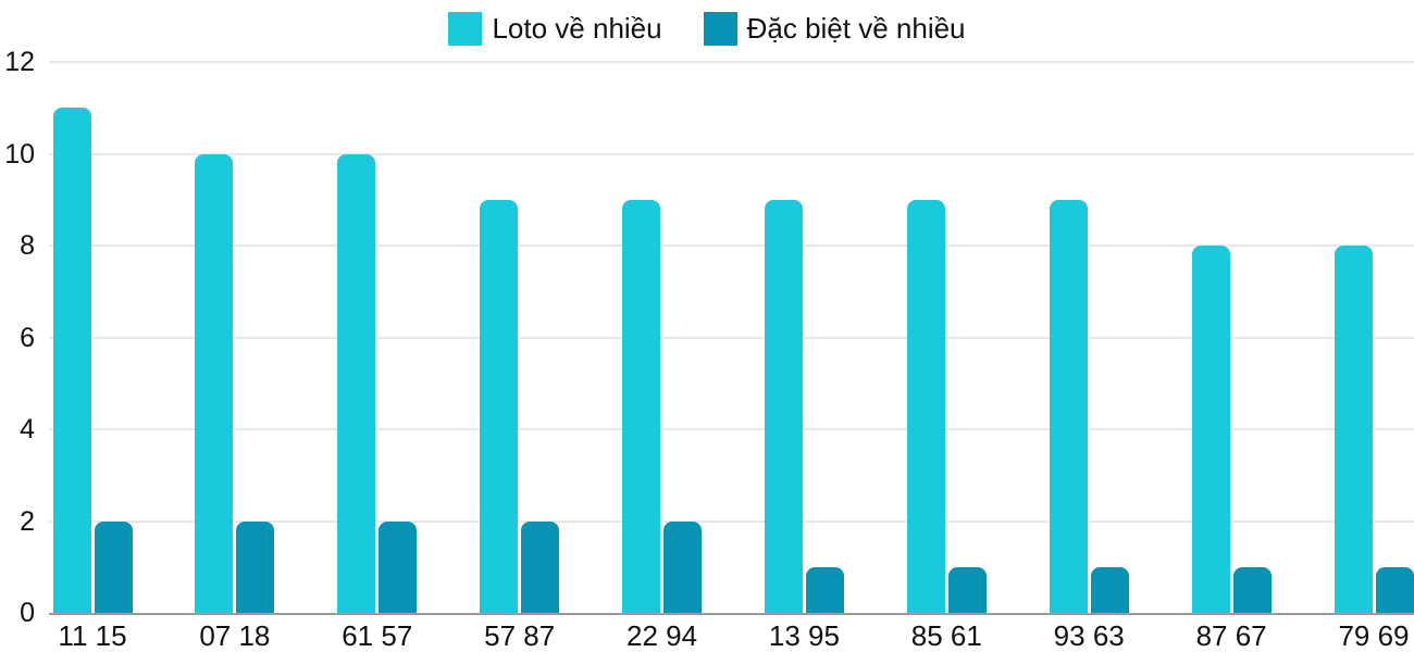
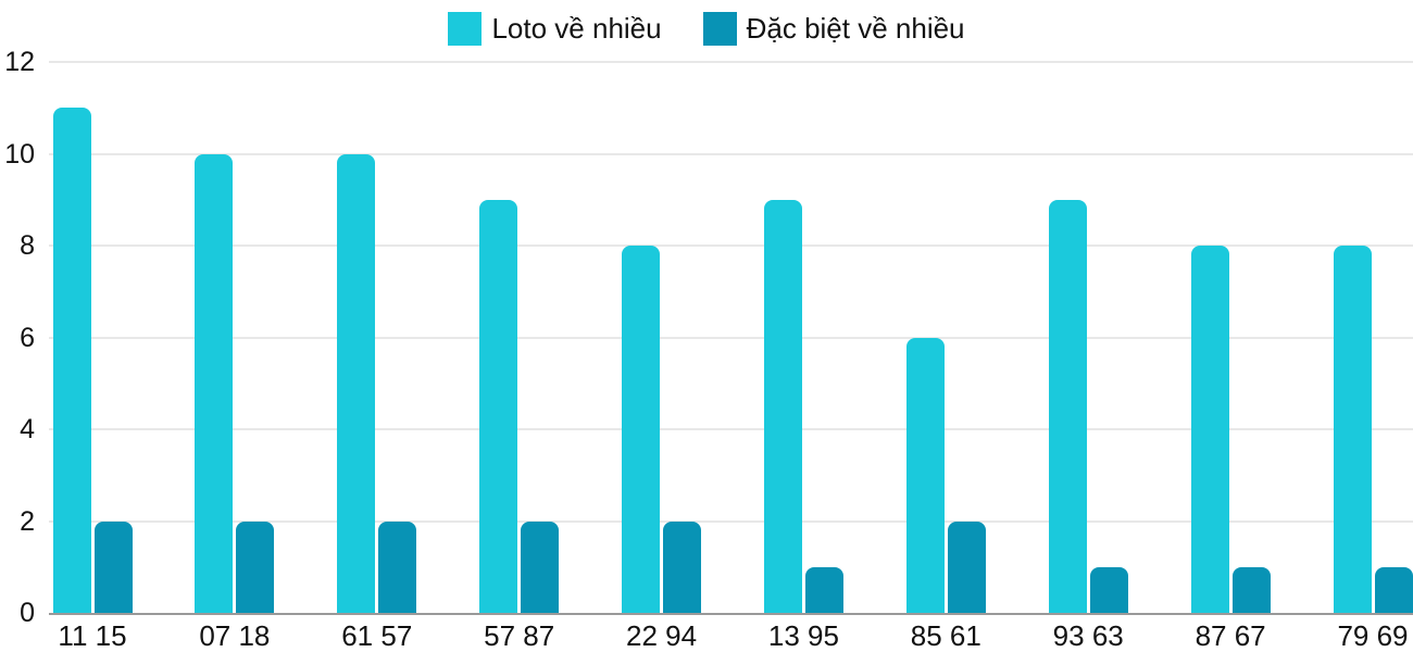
Loto về nhiều/22 94: 9 -> 8
Loto về nhiều/85 61: 9 -> 6
Đặc biệt về nhiều/85 61: 1 -> 2
